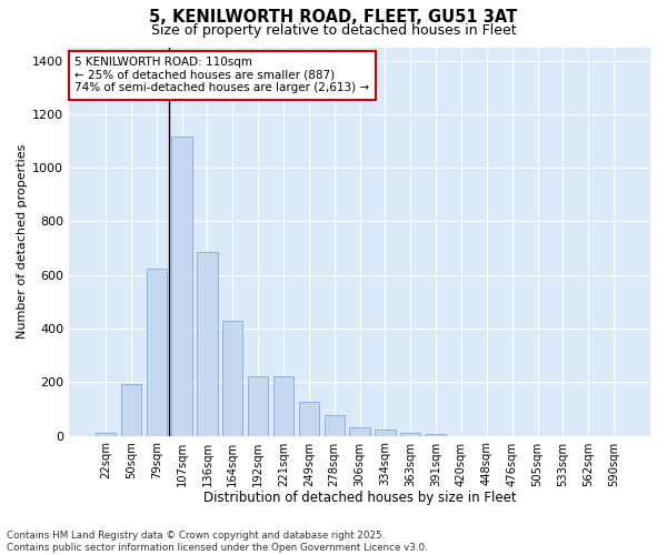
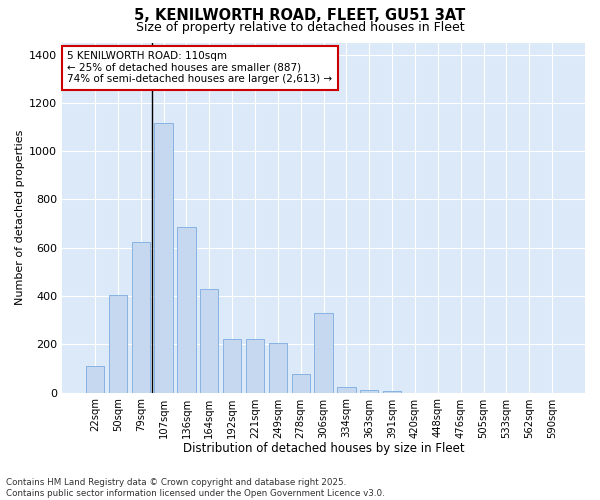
22sqm: 12 -> 110
50sqm: 195 -> 405
249sqm: 125 -> 205
306sqm: 30 -> 330
